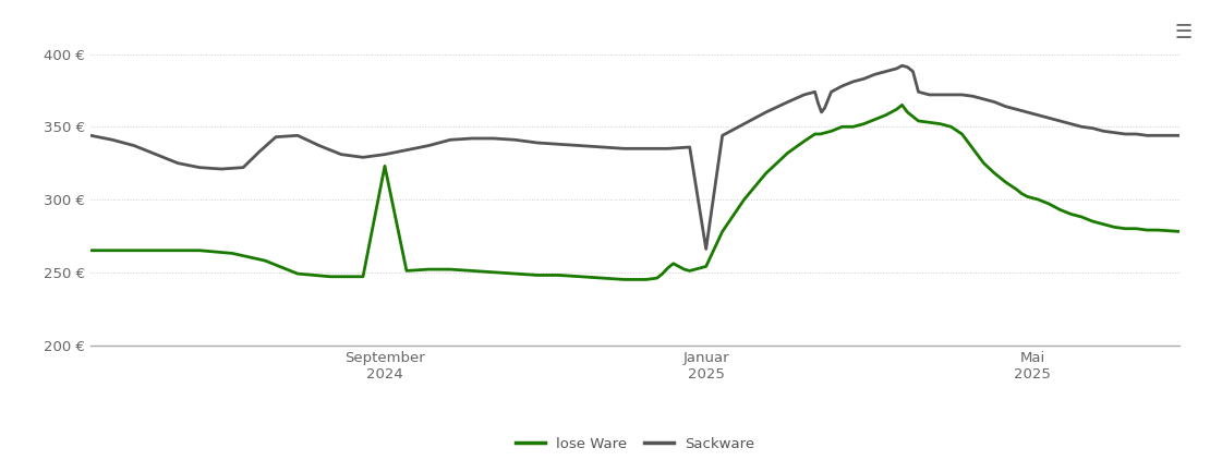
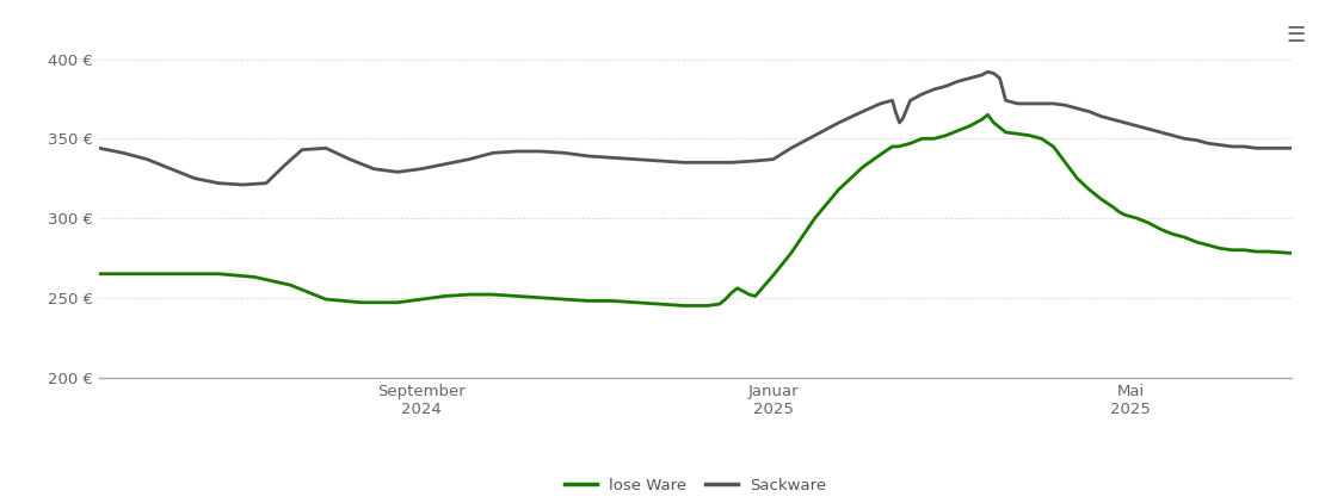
lose Ware/September 2024: 323 € -> 249 €
lose Ware/Januar 2025: 254 € -> 264 €
Sackware/Januar 2025: 266 € -> 337 €
